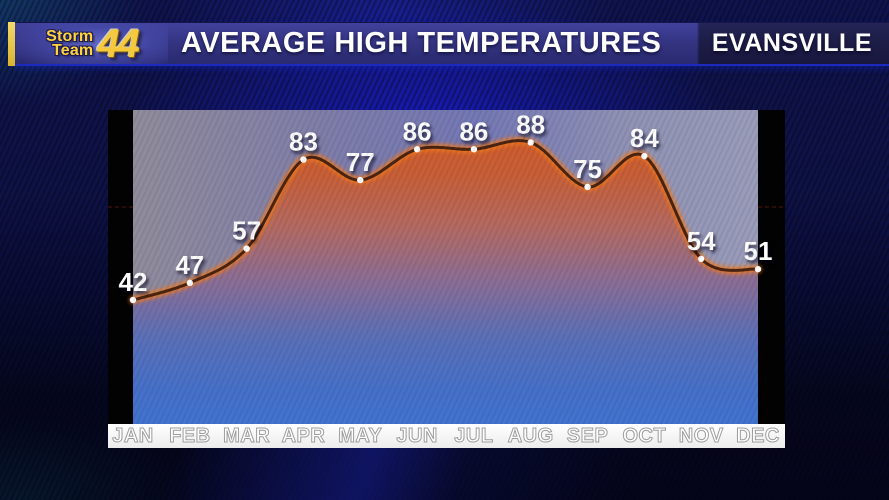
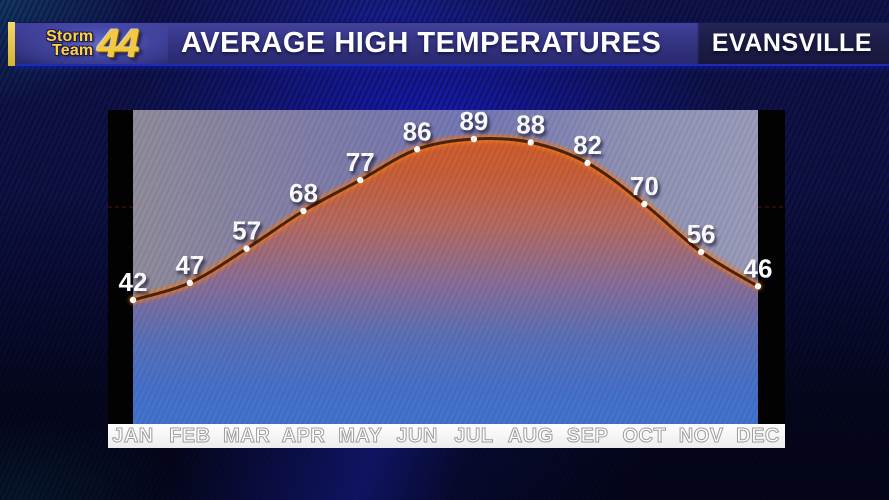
APR: 83 -> 68
JUL: 86 -> 89
SEP: 75 -> 82
OCT: 84 -> 70
NOV: 54 -> 56
DEC: 51 -> 46
